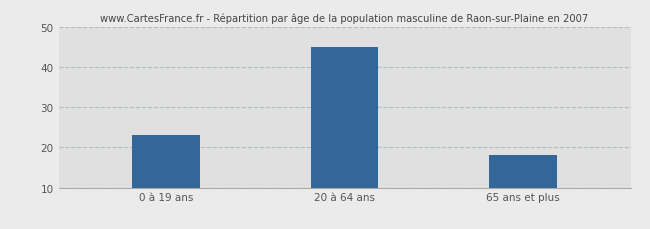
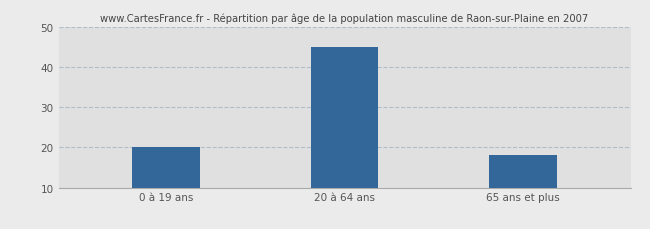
0 à 19 ans: 23 -> 20
